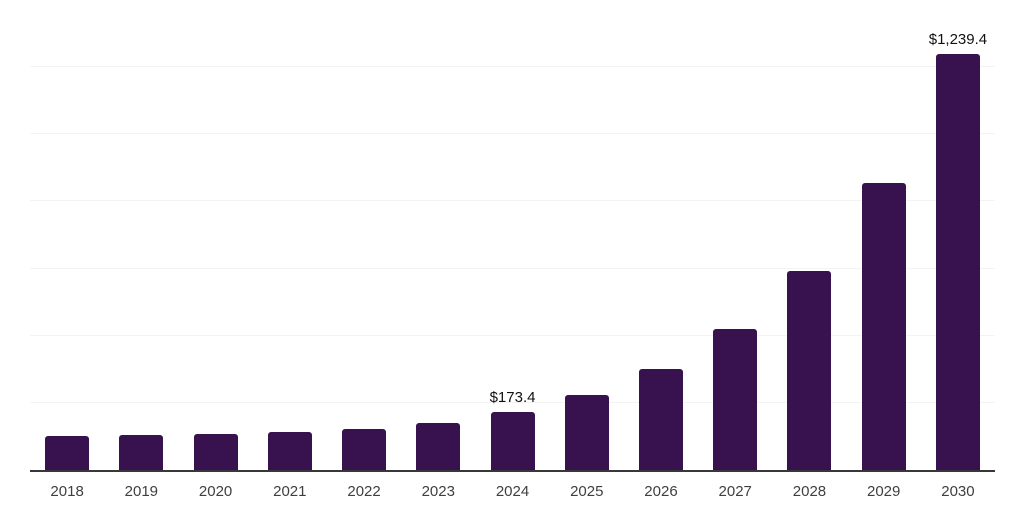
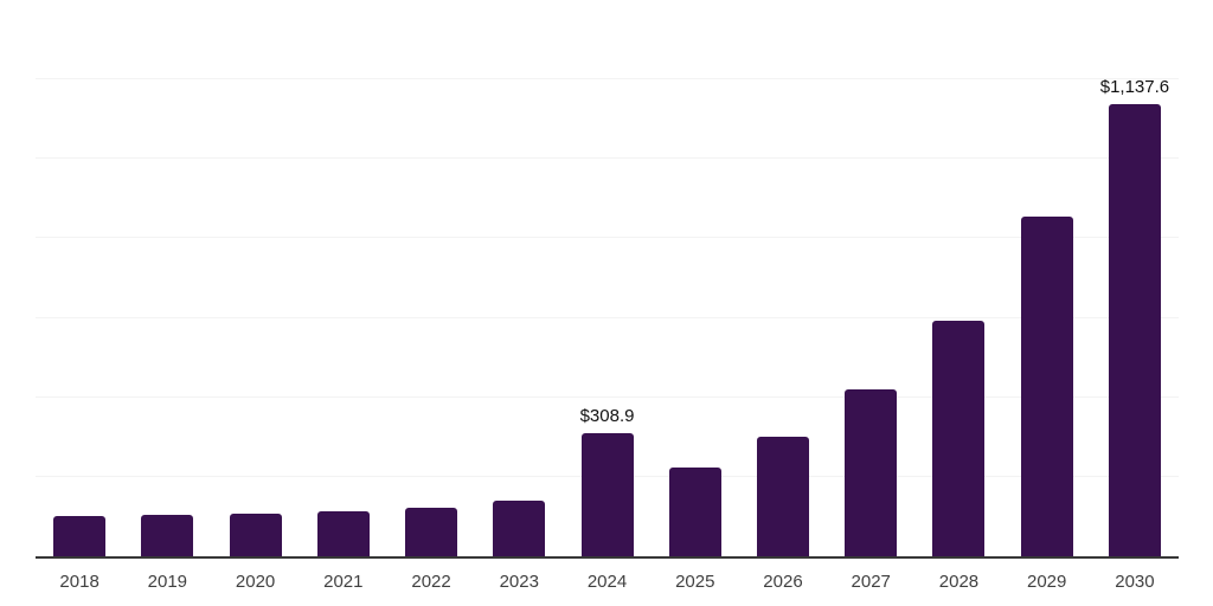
2024: $173.4 -> $308.9
2030: $1,239.4 -> $1,137.6
